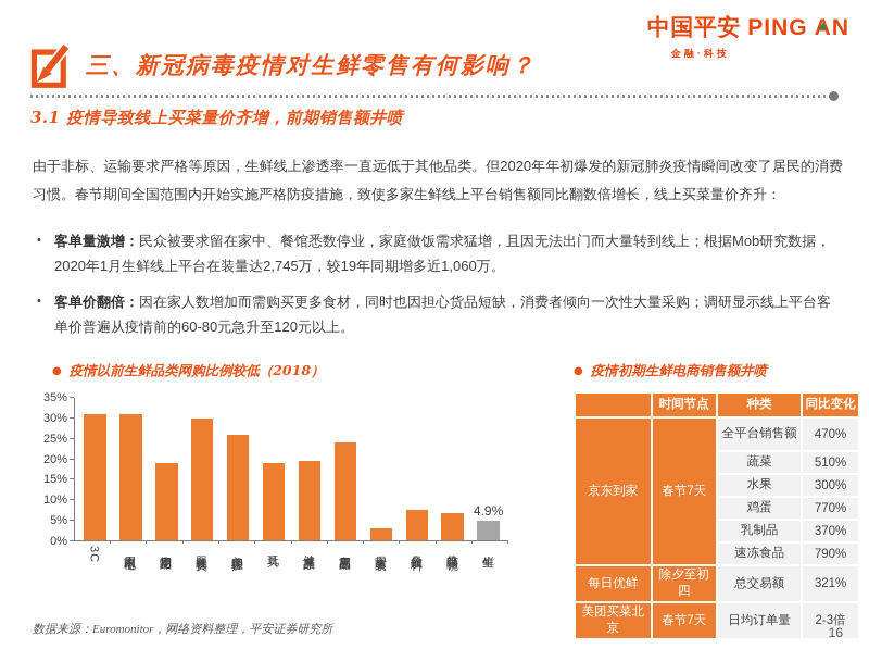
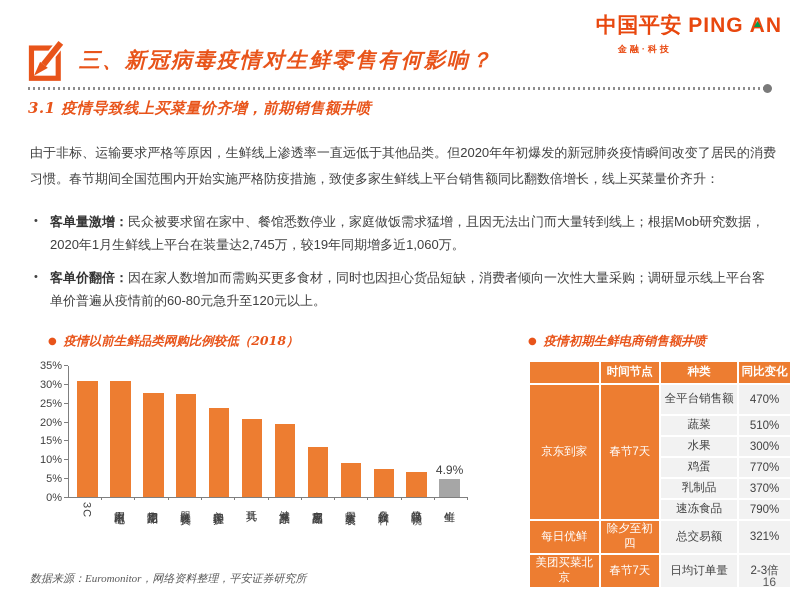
宠物用品: 19% -> 28%
服装鞋类: 30% -> 27%
美容护理: 26% -> 24%
玩具: 19% -> 21%
家庭用品: 24% -> 13%
家居家装: 3% -> 9%
